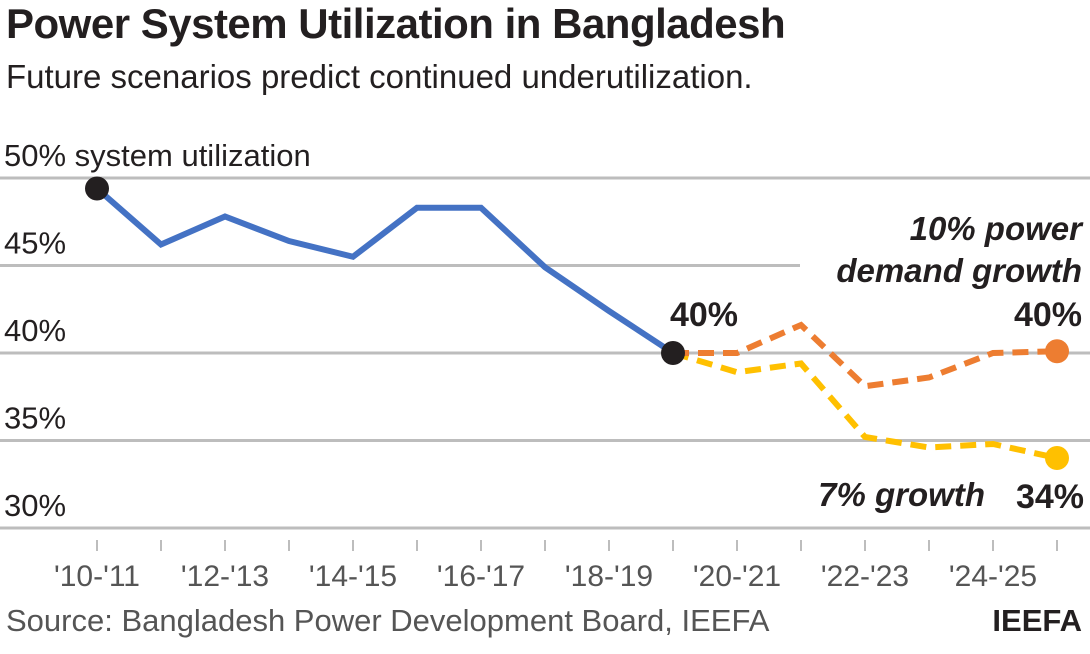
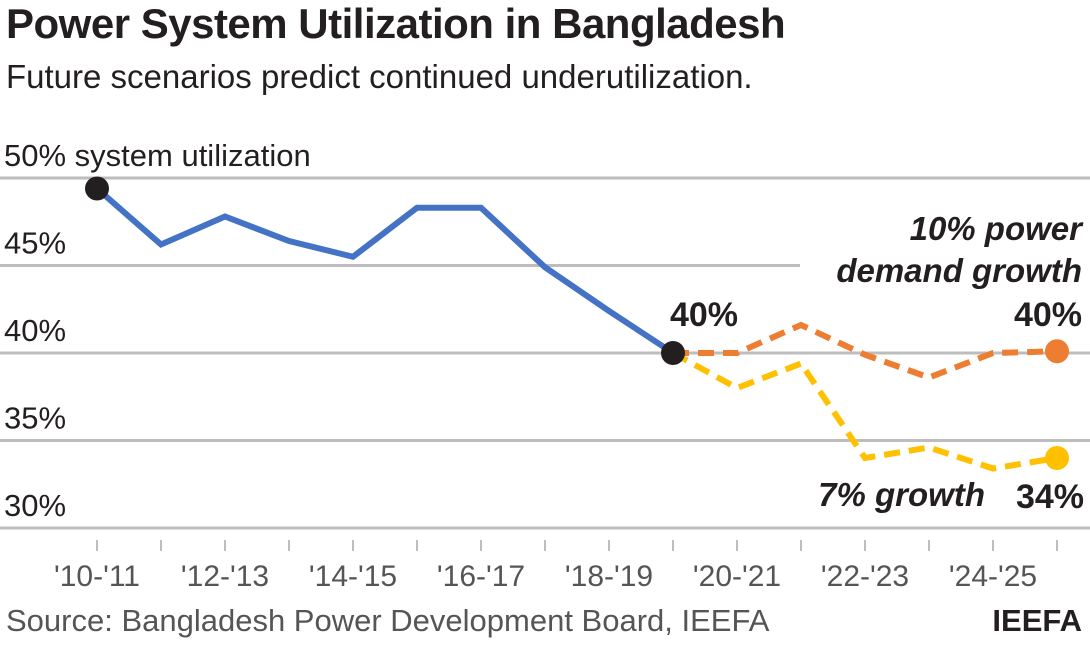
7% growth/'20-'21: 38.9% -> 38.0%
10% power demand growth/'22-'23: 38.1% -> 39.9%
7% growth/'22-'23: 35.2% -> 34.0%
7% growth/'24-'25: 34.8% -> 33.4%
